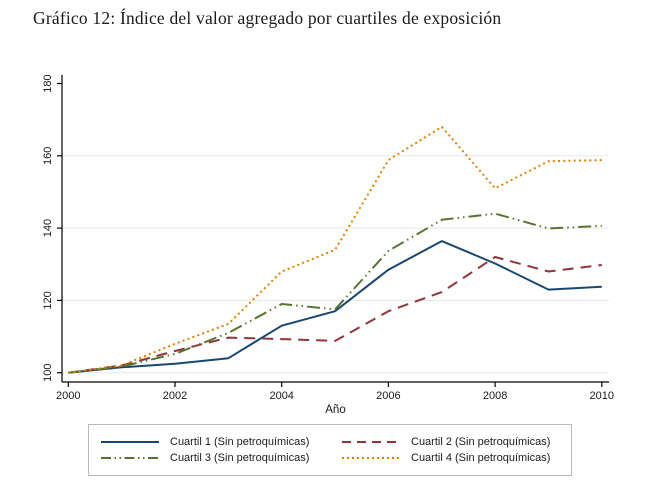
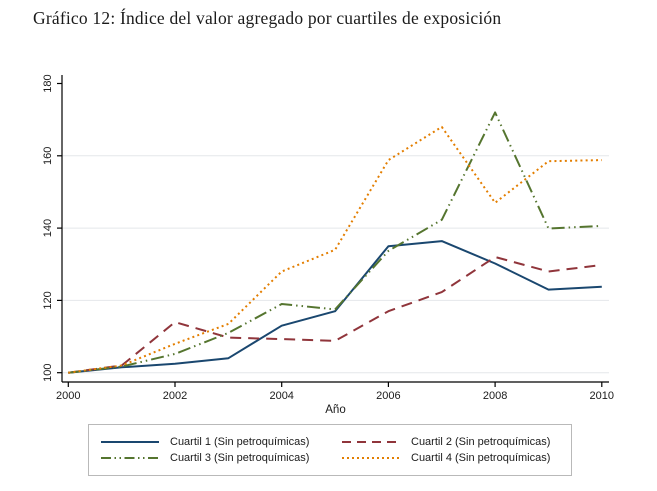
Cuartil 2 (Sin petroquímicas)/2002: 106 -> 114
Cuartil 1 (Sin petroquímicas)/2006: 128 -> 135
Cuartil 3 (Sin petroquímicas)/2008: 144 -> 172
Cuartil 4 (Sin petroquímicas)/2008: 151 -> 147
